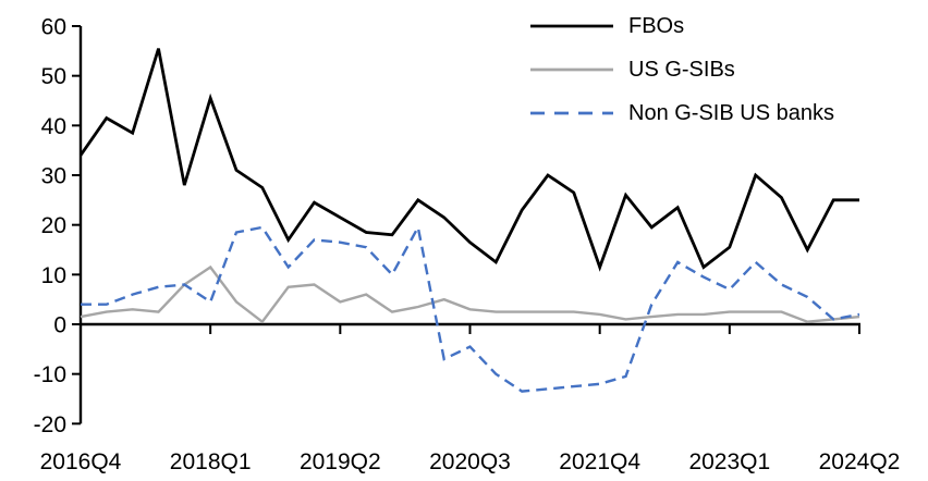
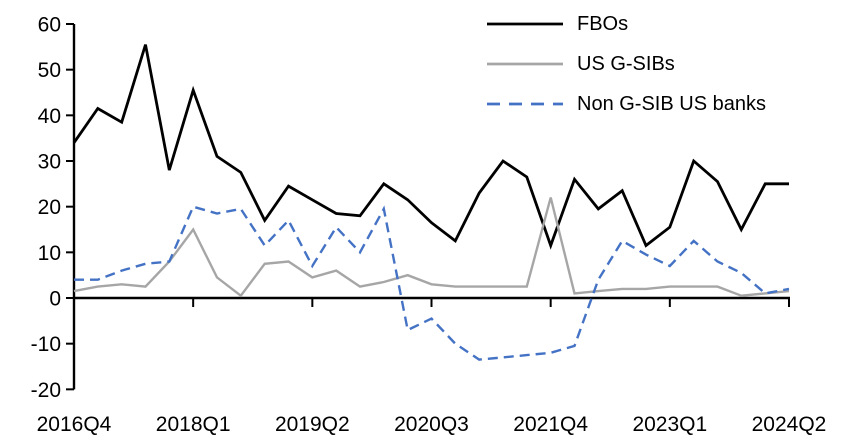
US G-SIBs/2018Q1: 12 -> 15
Non G-SIB US banks/2018Q1: 4 -> 20
Non G-SIB US banks/2019Q2: 16 -> 7
US G-SIBs/2021Q4: 2 -> 22
